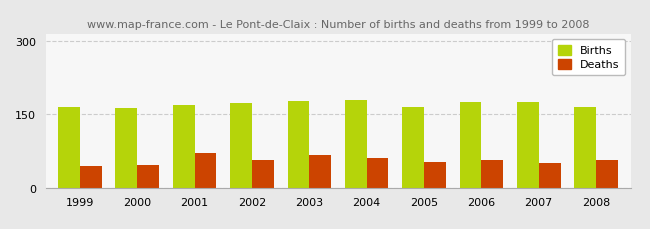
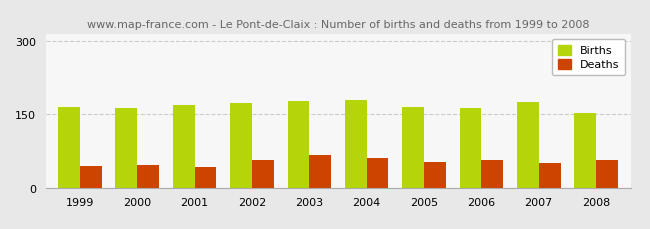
Deaths/2001: 70 -> 42
Births/2006: 175 -> 162
Births/2008: 165 -> 152
